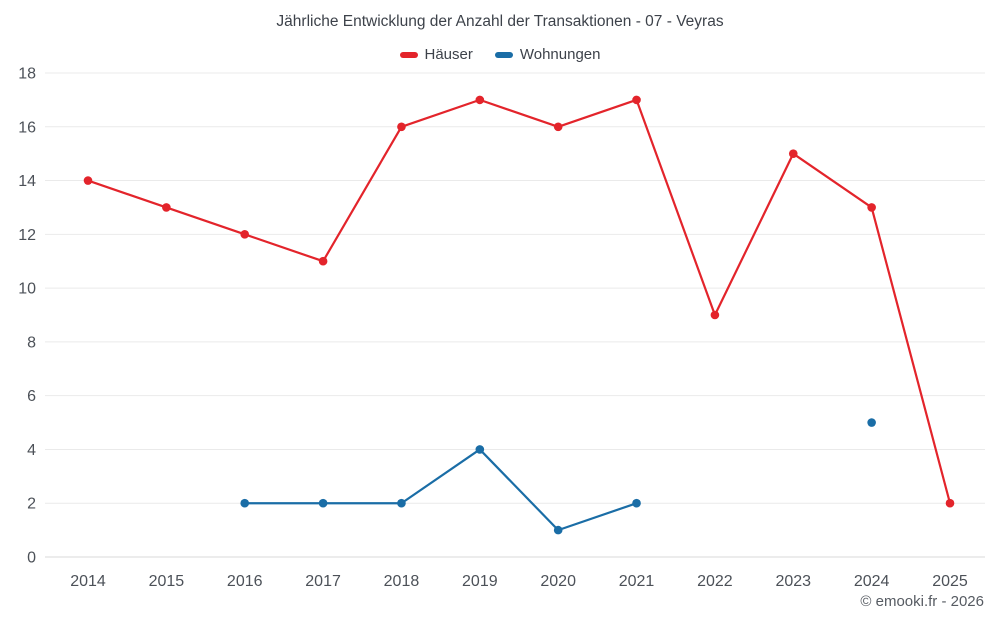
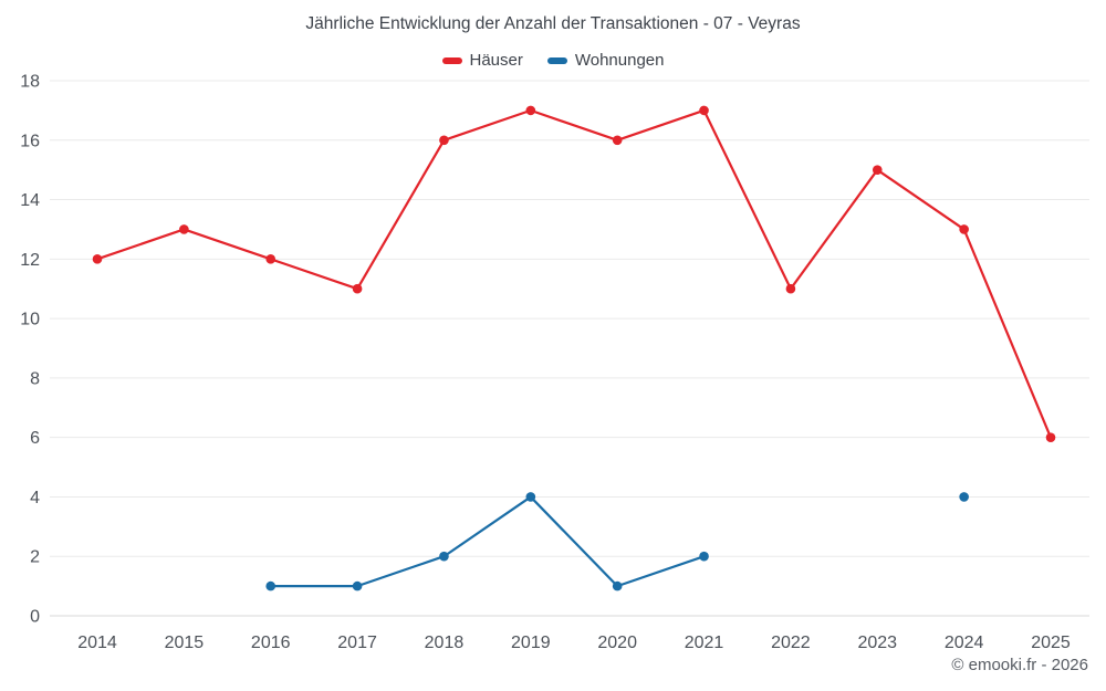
Häuser/2014: 14 -> 12
Wohnungen/2016: 2 -> 1
Wohnungen/2017: 2 -> 1
Häuser/2022: 9 -> 11
Wohnungen/2024: 5 -> 4
Häuser/2025: 2 -> 6
